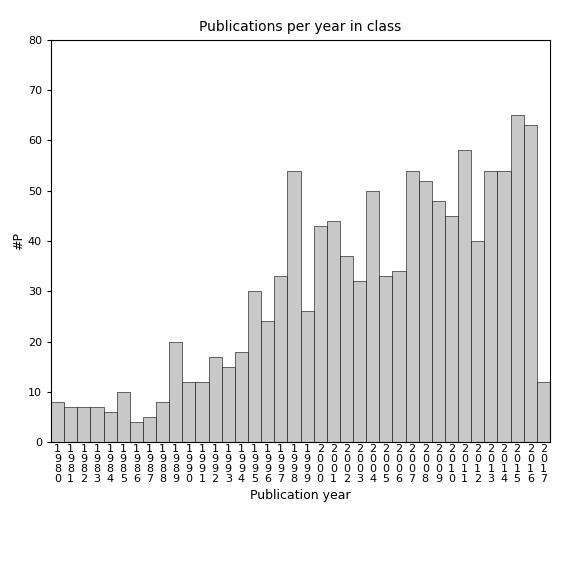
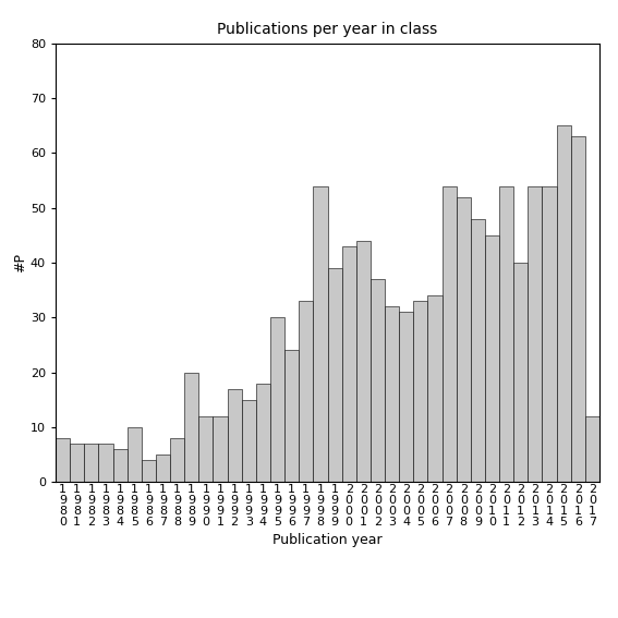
1 9 9 9: 26 -> 39
2 0 0 4: 50 -> 31
2 0 1 1: 58 -> 54
